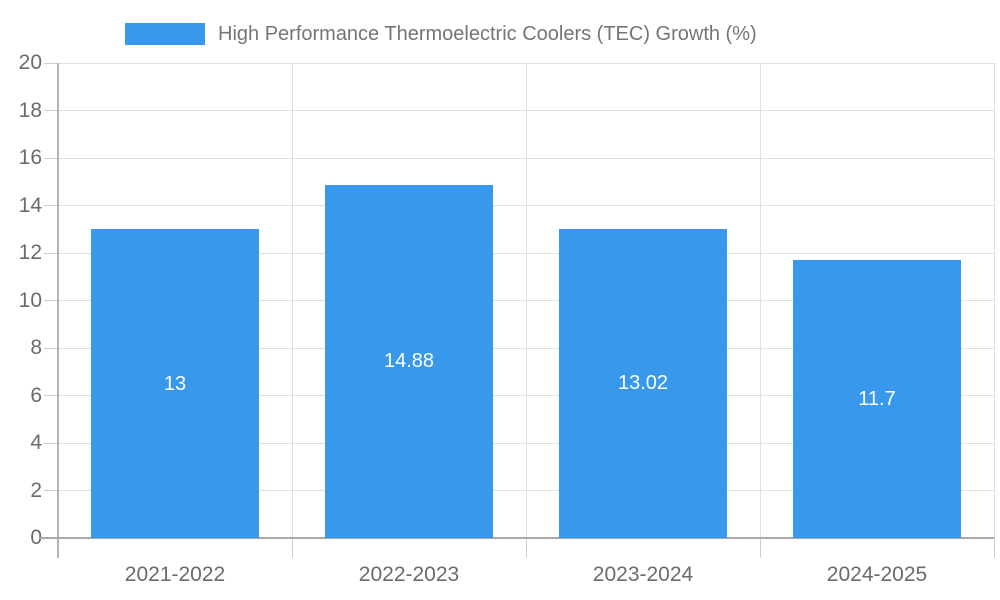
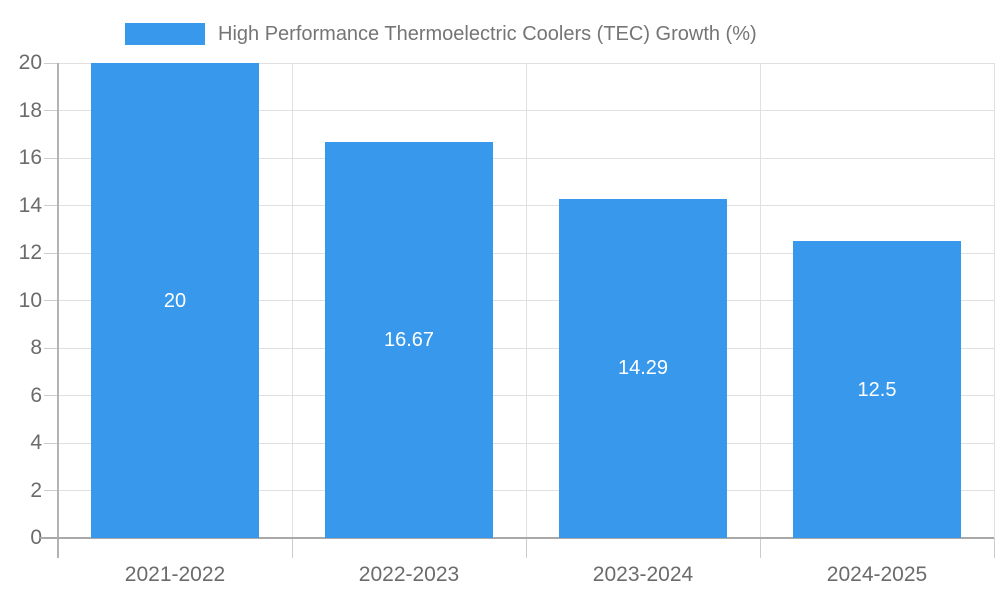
2021-2022: 13 -> 20
2022-2023: 14.88 -> 16.67
2023-2024: 13.02 -> 14.29
2024-2025: 11.7 -> 12.5
